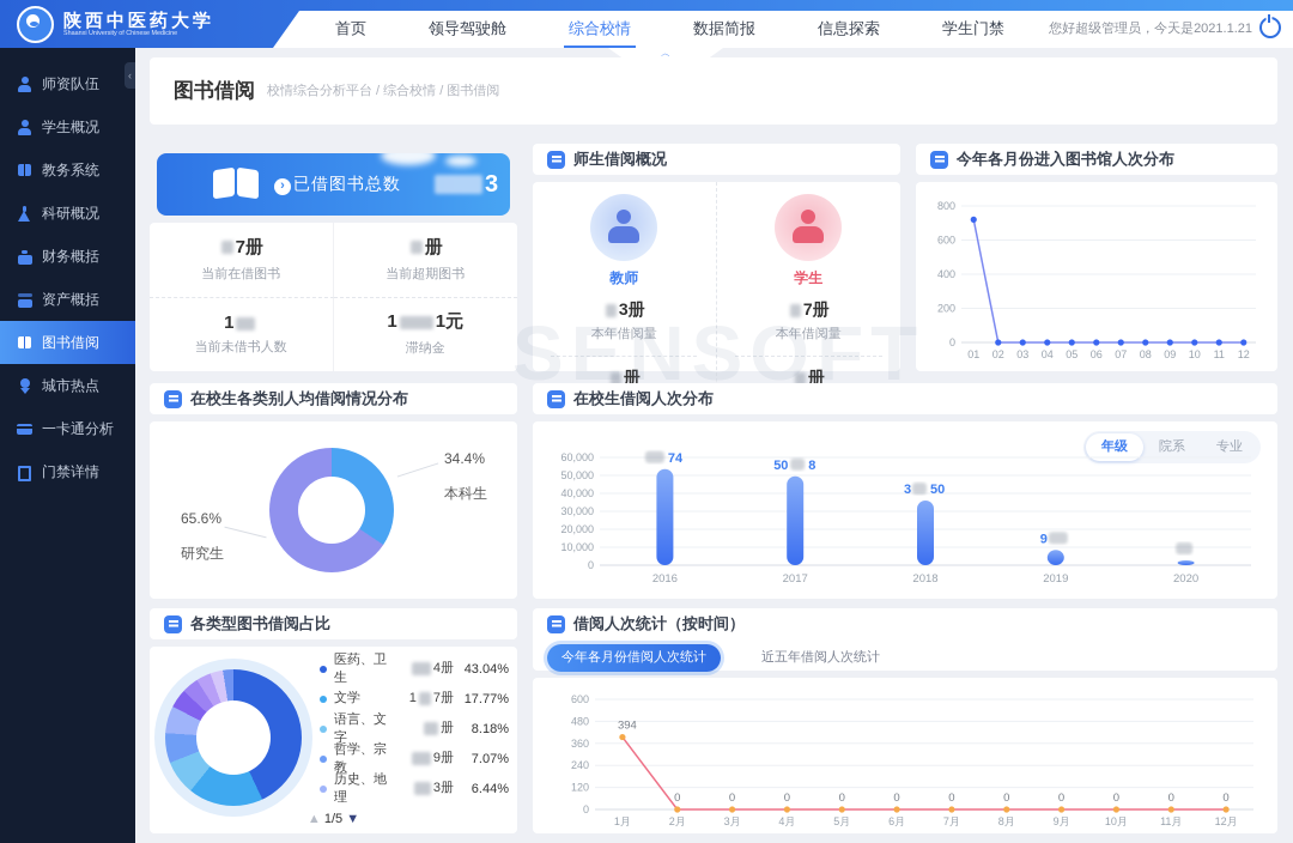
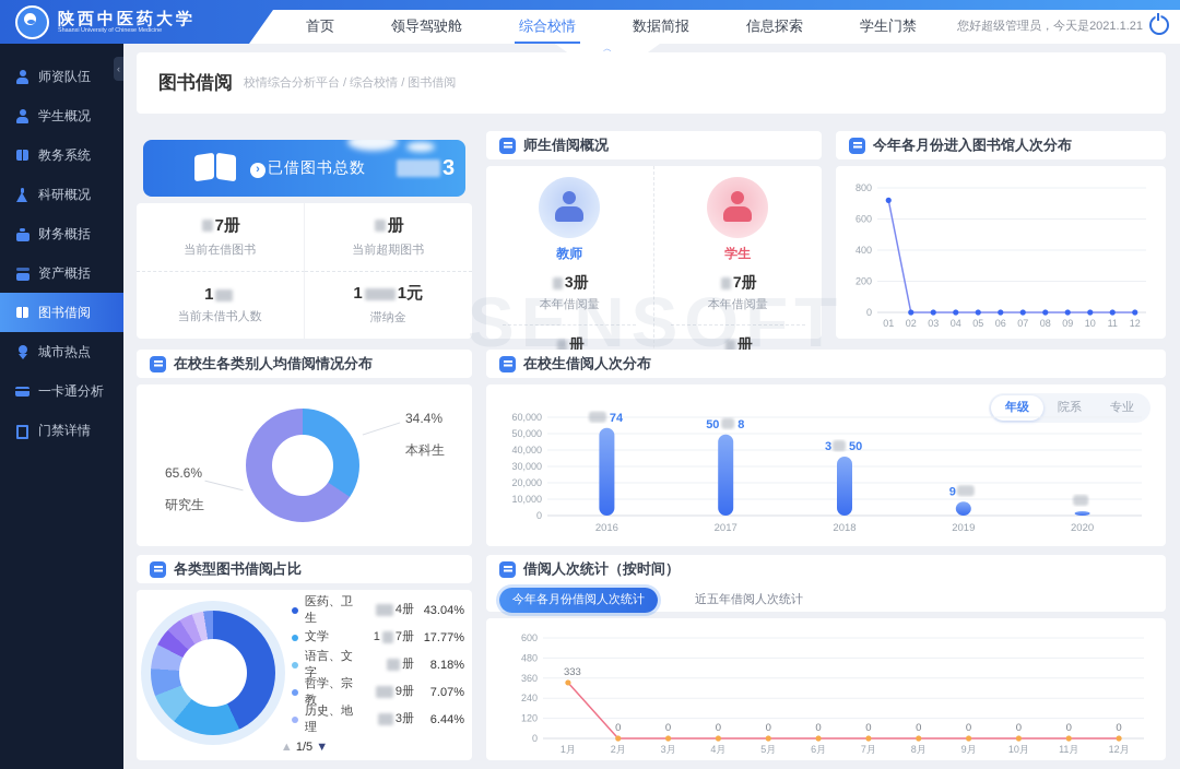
借阅人次统计（按时间）/1月: 394 -> 333
